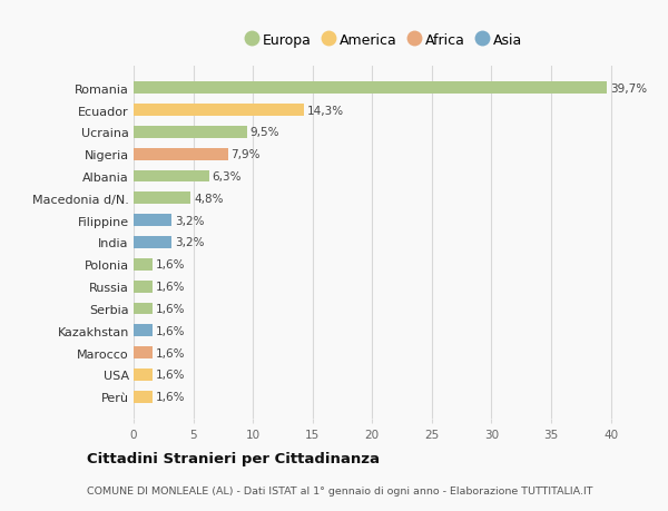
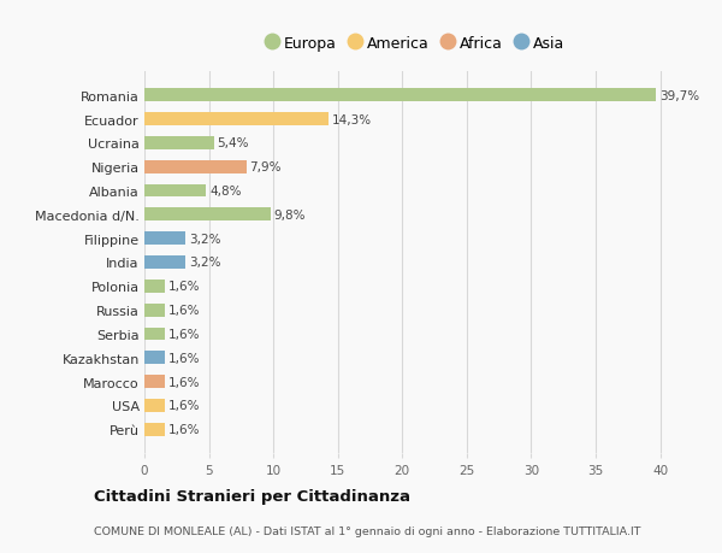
Ucraina: 9,5% -> 5,4%
Albania: 6,3% -> 4,8%
Macedonia d/N.: 4,8% -> 9,8%
